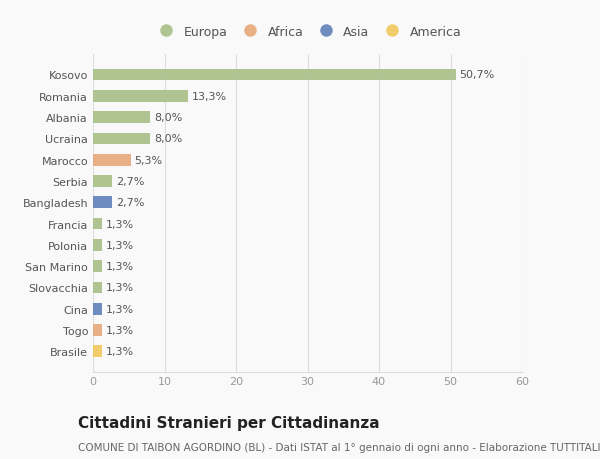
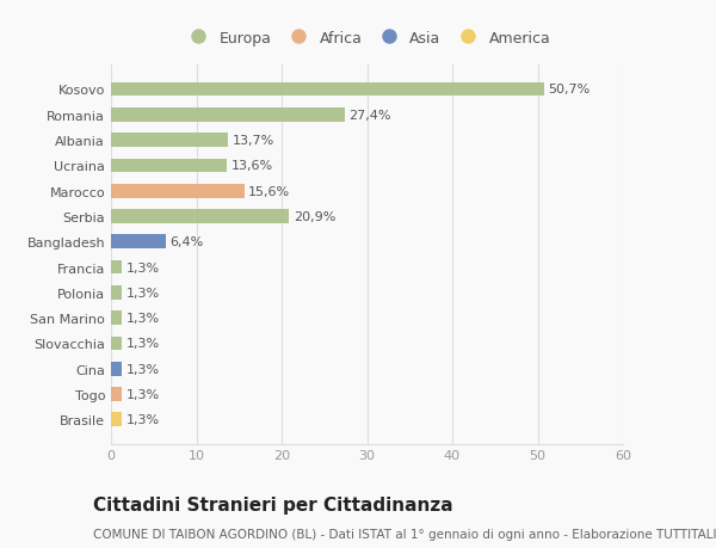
Romania: 13,3% -> 27,4%
Albania: 8,0% -> 13,7%
Ucraina: 8,0% -> 13,6%
Marocco: 5,3% -> 15,6%
Serbia: 2,7% -> 20,9%
Bangladesh: 2,7% -> 6,4%
